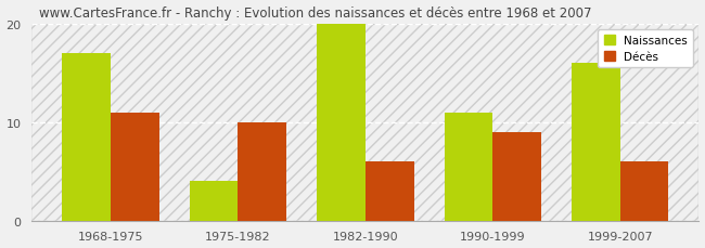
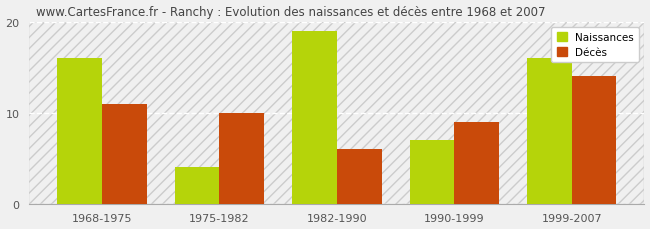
Naissances/1968-1975: 17 -> 16
Naissances/1982-1990: 20 -> 19
Naissances/1990-1999: 11 -> 7
Décès/1999-2007: 6 -> 14
